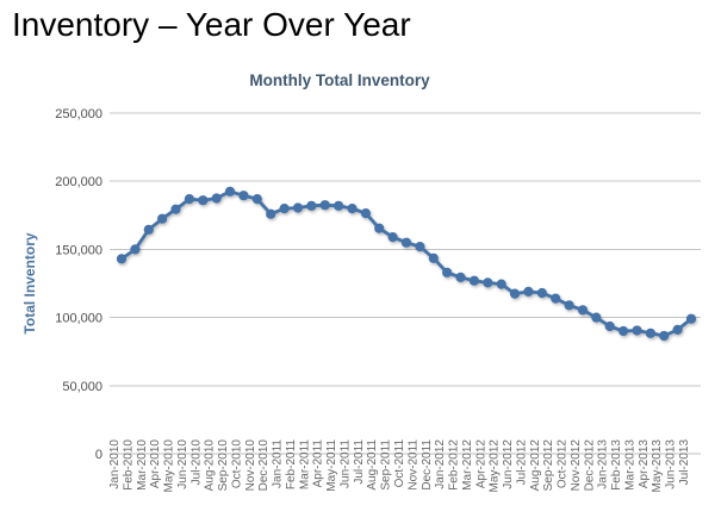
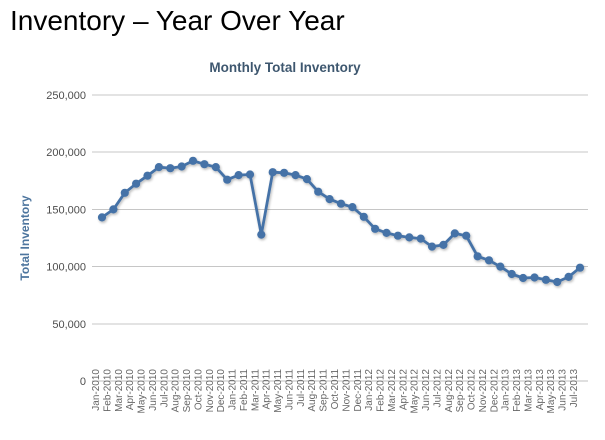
Mar-2011: 182000 -> 128000
Aug-2012: 118000 -> 129000
Sep-2012: 114000 -> 127000
